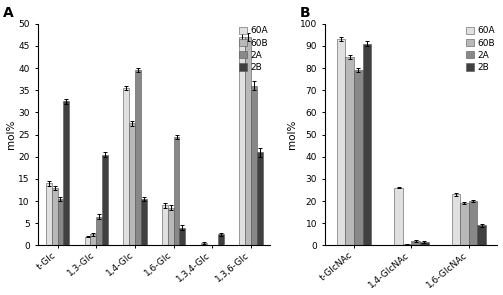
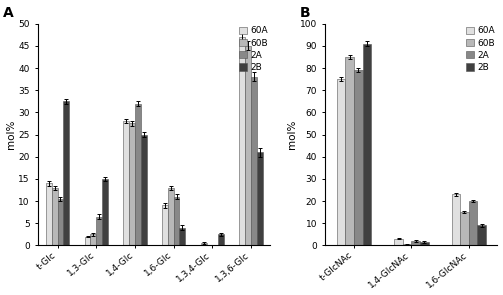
2B/1,3-Glc: 20.5 -> 15.0
60A/1,4-Glc: 35.5 -> 28.0
2A/1,4-Glc: 39.5 -> 32.0
2B/1,4-Glc: 10.5 -> 25.0
60B/1,6-Glc: 8.5 -> 13.0
2A/1,6-Glc: 24.5 -> 11.0
60B/1,3,6-Glc: 47.0 -> 45.0
2A/1,3,6-Glc: 36.0 -> 38.0
60A/t-GlcNAc: 93 -> 75
60A/1,4-GlcNAc: 26 -> 3
60B/1,6-GlcNAc: 19.0 -> 15.0
